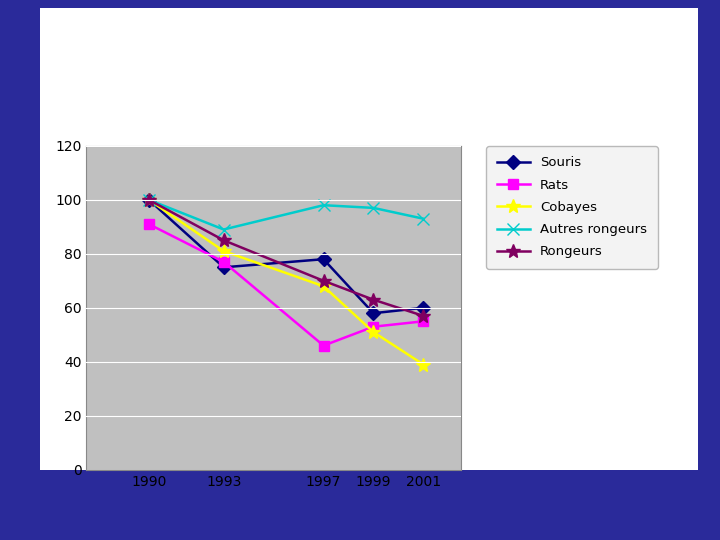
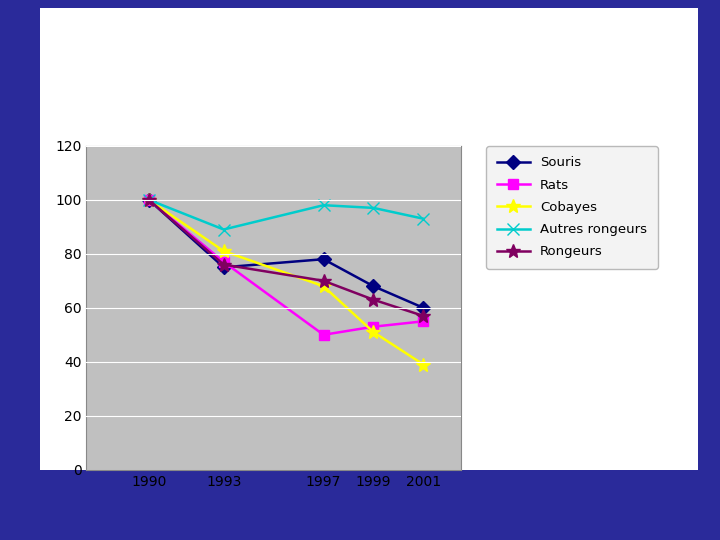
Rats/1990: 91 -> 100
Rongeurs/1993: 85 -> 76
Rats/1997: 46 -> 50
Souris/1999: 58 -> 68
